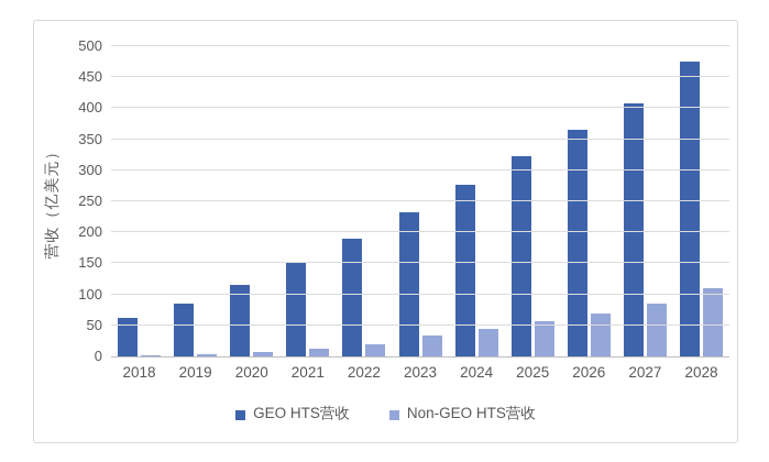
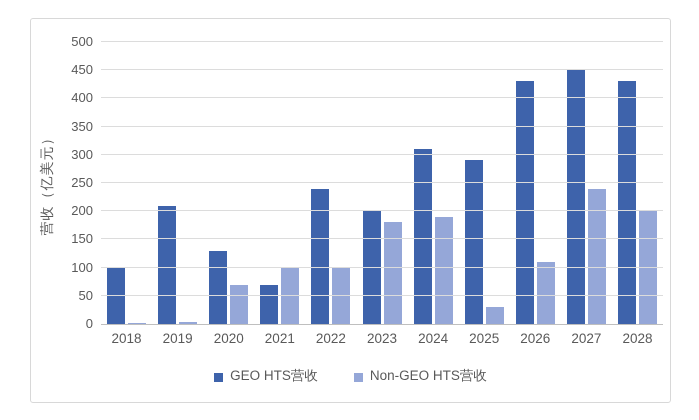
GEO HTS营收/2018: 60 -> 100
GEO HTS营收/2019: 80 -> 210
GEO HTS营收/2020: 120 -> 130
Non-GEO HTS营收/2020: 10 -> 70
GEO HTS营收/2021: 150 -> 70
Non-GEO HTS营收/2021: 10 -> 100
GEO HTS营收/2022: 190 -> 240
Non-GEO HTS营收/2022: 20 -> 100
GEO HTS营收/2023: 230 -> 200
Non-GEO HTS营收/2023: 30 -> 180
GEO HTS营收/2024: 280 -> 310
Non-GEO HTS营收/2024: 40 -> 190
GEO HTS营收/2025: 320 -> 290
Non-GEO HTS营收/2025: 60 -> 30
GEO HTS营收/2026: 370 -> 430
Non-GEO HTS营收/2026: 70 -> 110
GEO HTS营收/2027: 410 -> 450
Non-GEO HTS营收/2027: 90 -> 240
GEO HTS营收/2028: 480 -> 430
Non-GEO HTS营收/2028: 110 -> 200
